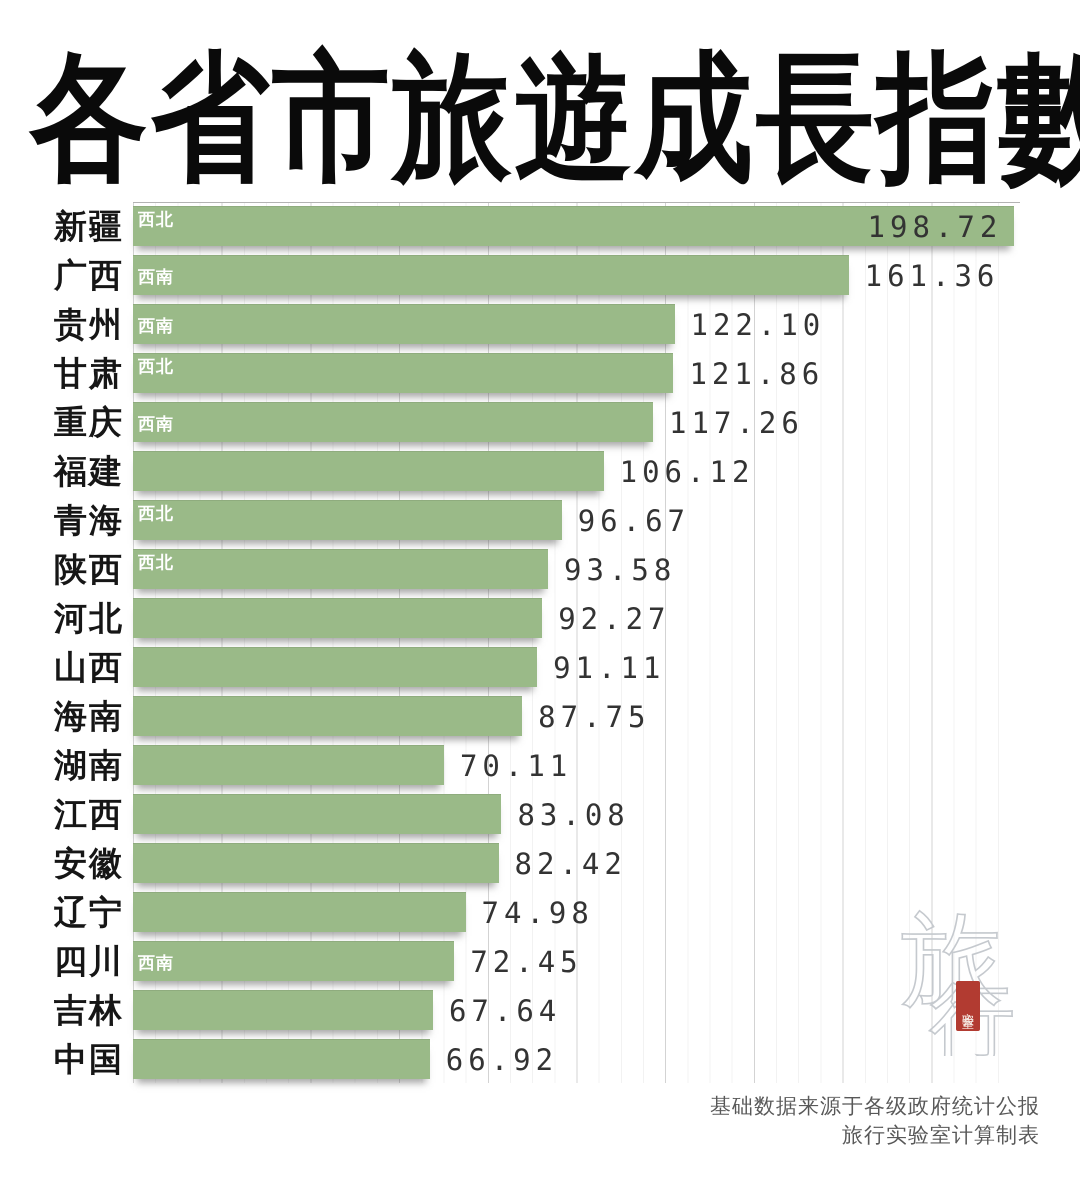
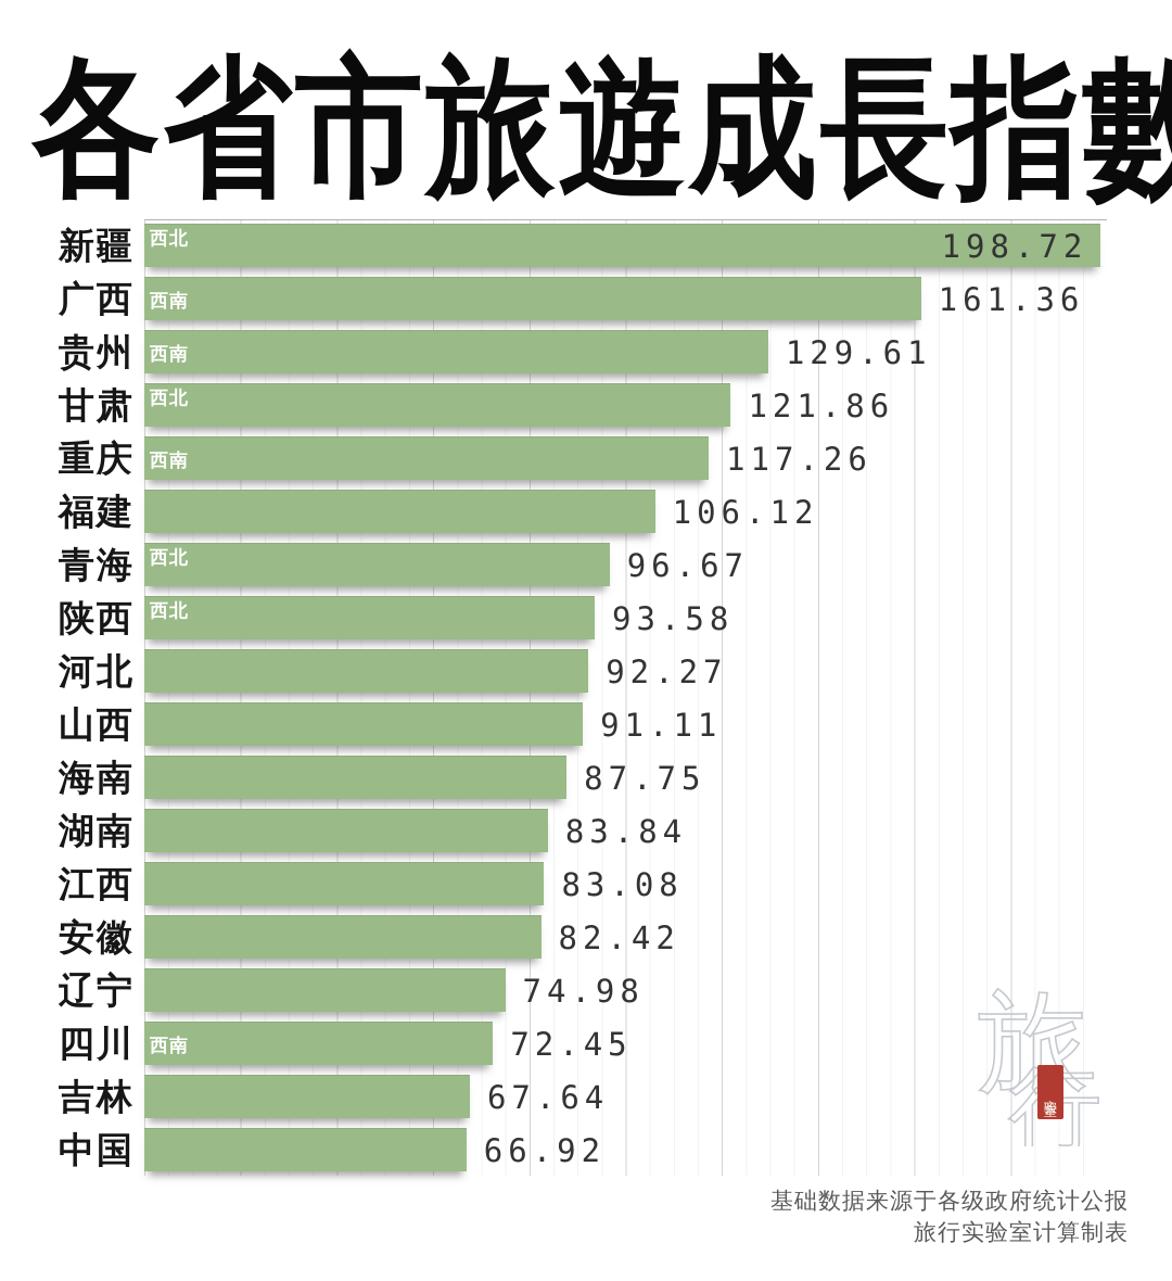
贵州: 122.10 -> 129.61
湖南: 70.11 -> 83.84
